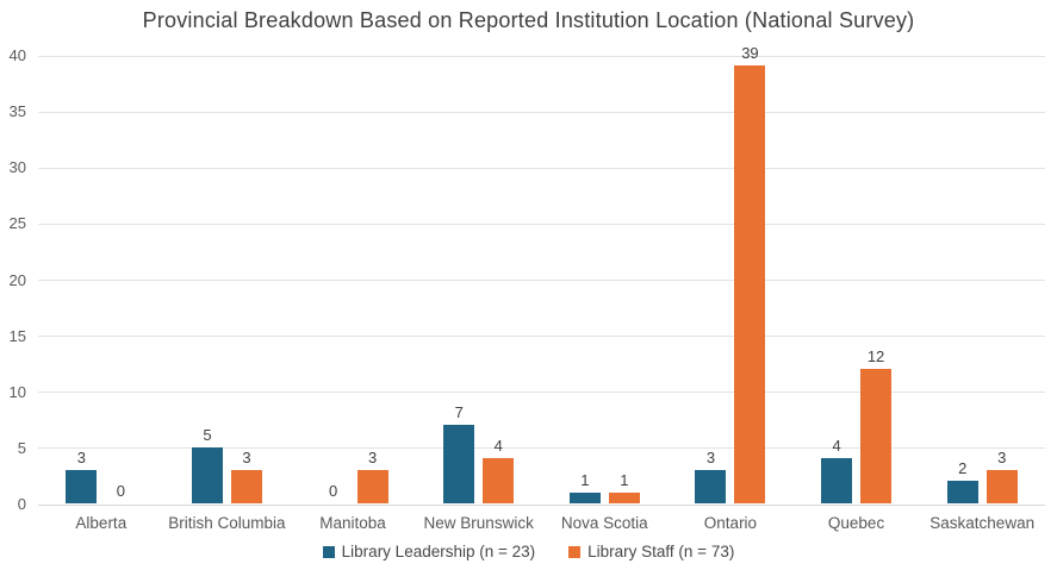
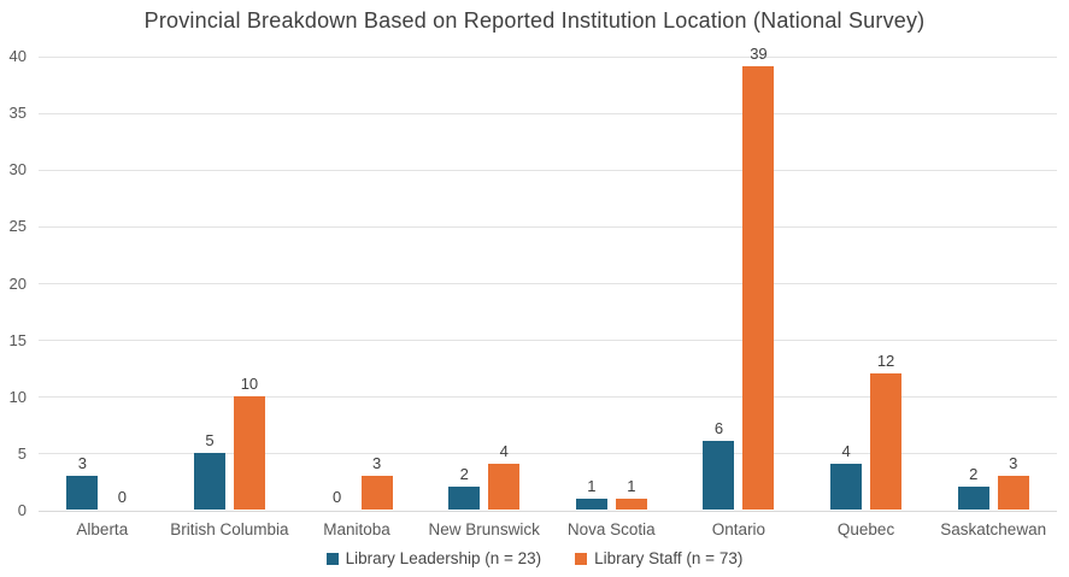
Library Staff (n = 73)/British Columbia: 3 -> 10
Library Leadership (n = 23)/New Brunswick: 7 -> 2
Library Leadership (n = 23)/Ontario: 3 -> 6
